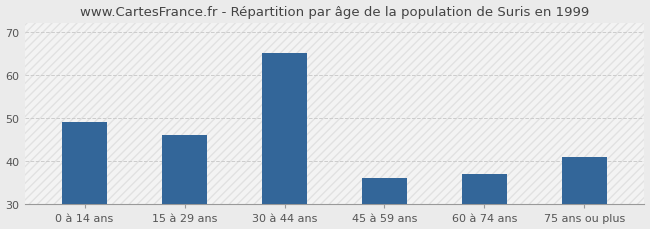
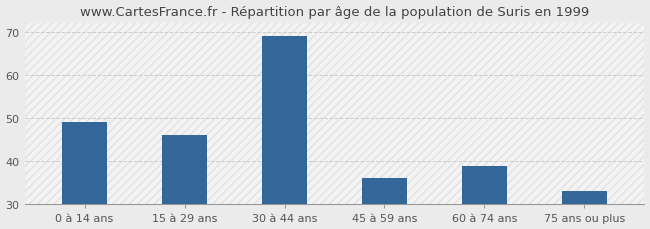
30 à 44 ans: 65 -> 69
60 à 74 ans: 37 -> 39
75 ans ou plus: 41 -> 33
